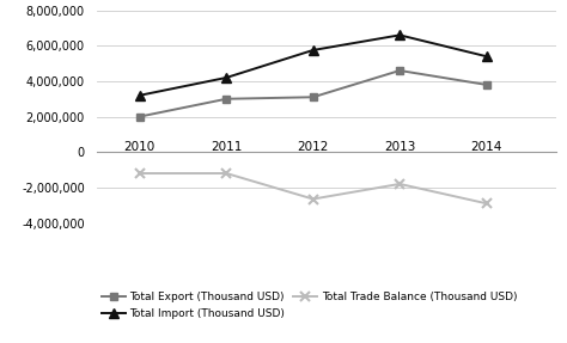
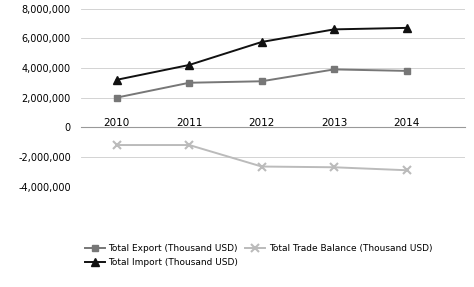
Total Export (Thousand USD)/2013: 4,600,000 -> 3,900,000
Total Trade Balance (Thousand USD)/2013: -1,800,000 -> -2,700,000
Total Import (Thousand USD)/2014: 5,400,000 -> 6,700,000
